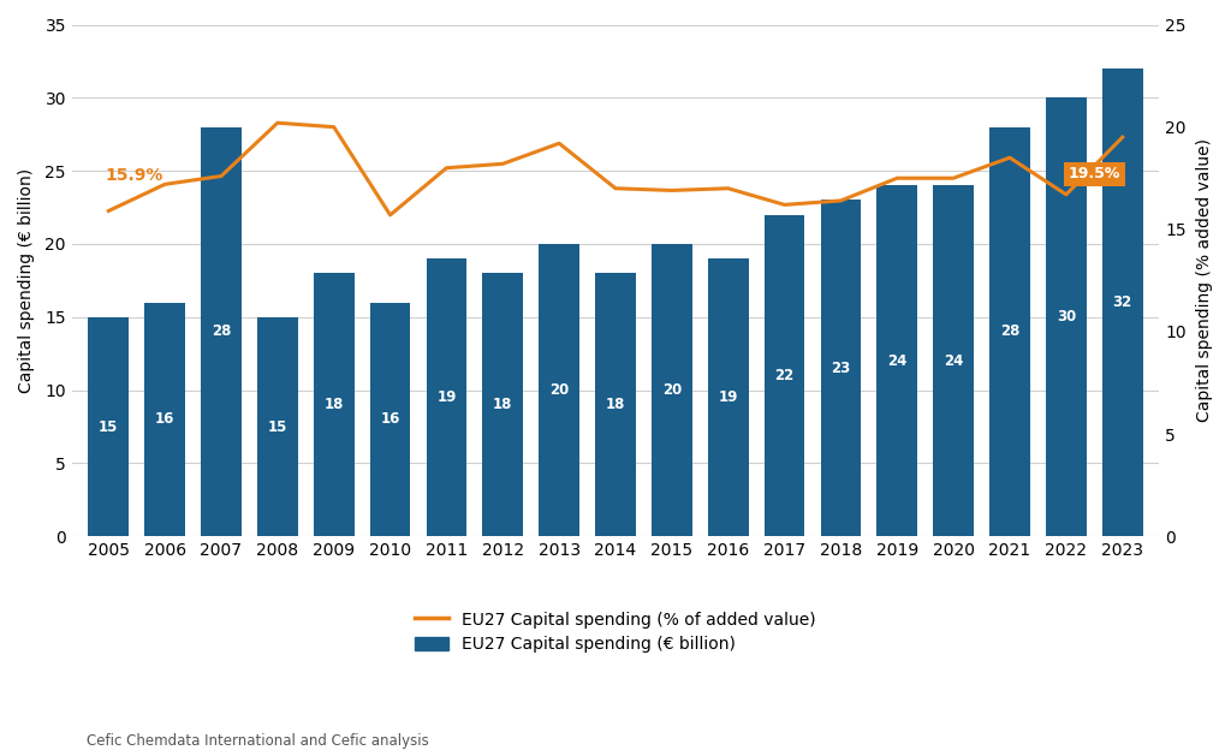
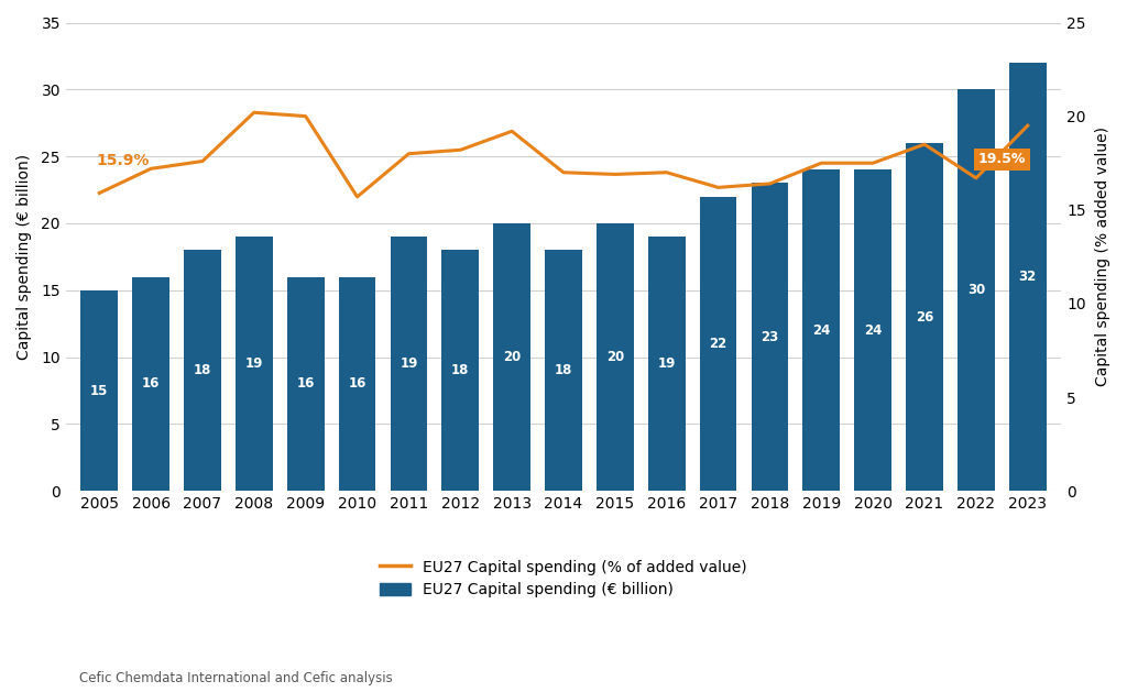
EU27 Capital spending (€ billion)/2007: 28 -> 18
EU27 Capital spending (€ billion)/2008: 15 -> 19
EU27 Capital spending (€ billion)/2009: 18 -> 16
EU27 Capital spending (€ billion)/2021: 28 -> 26
